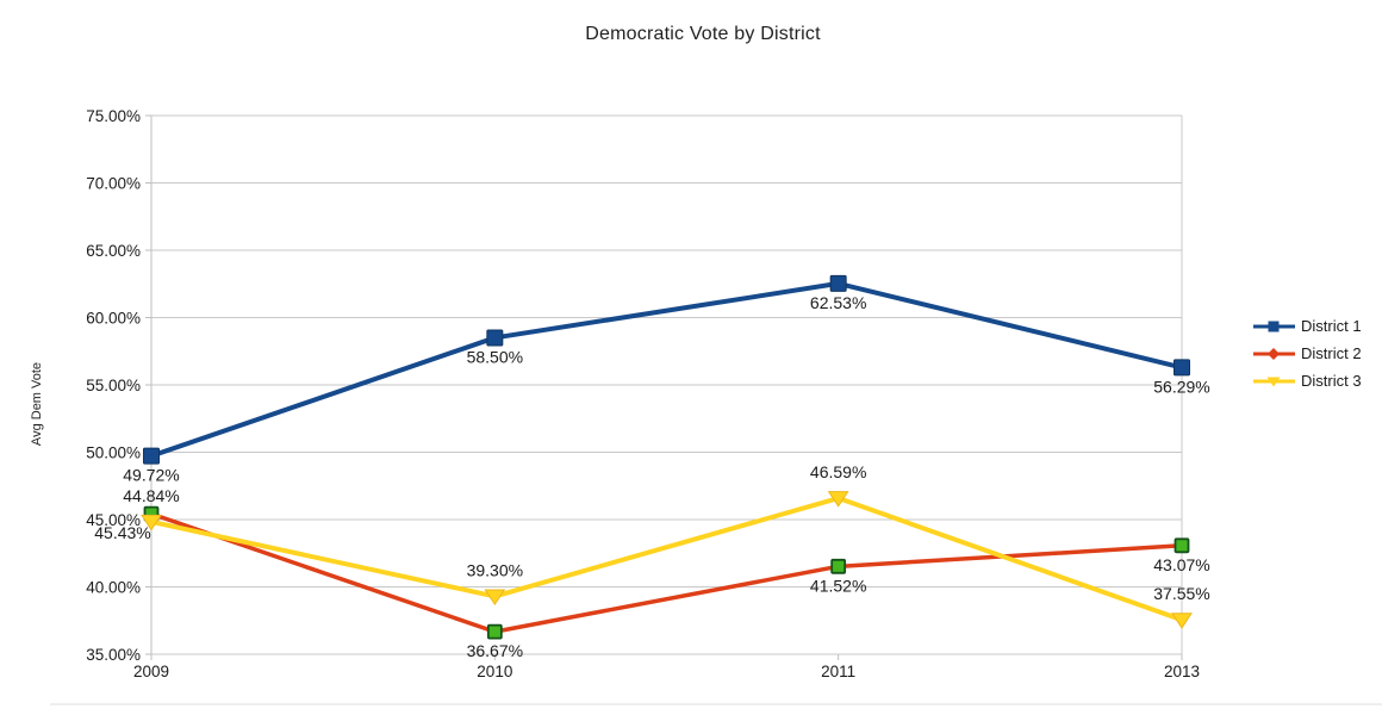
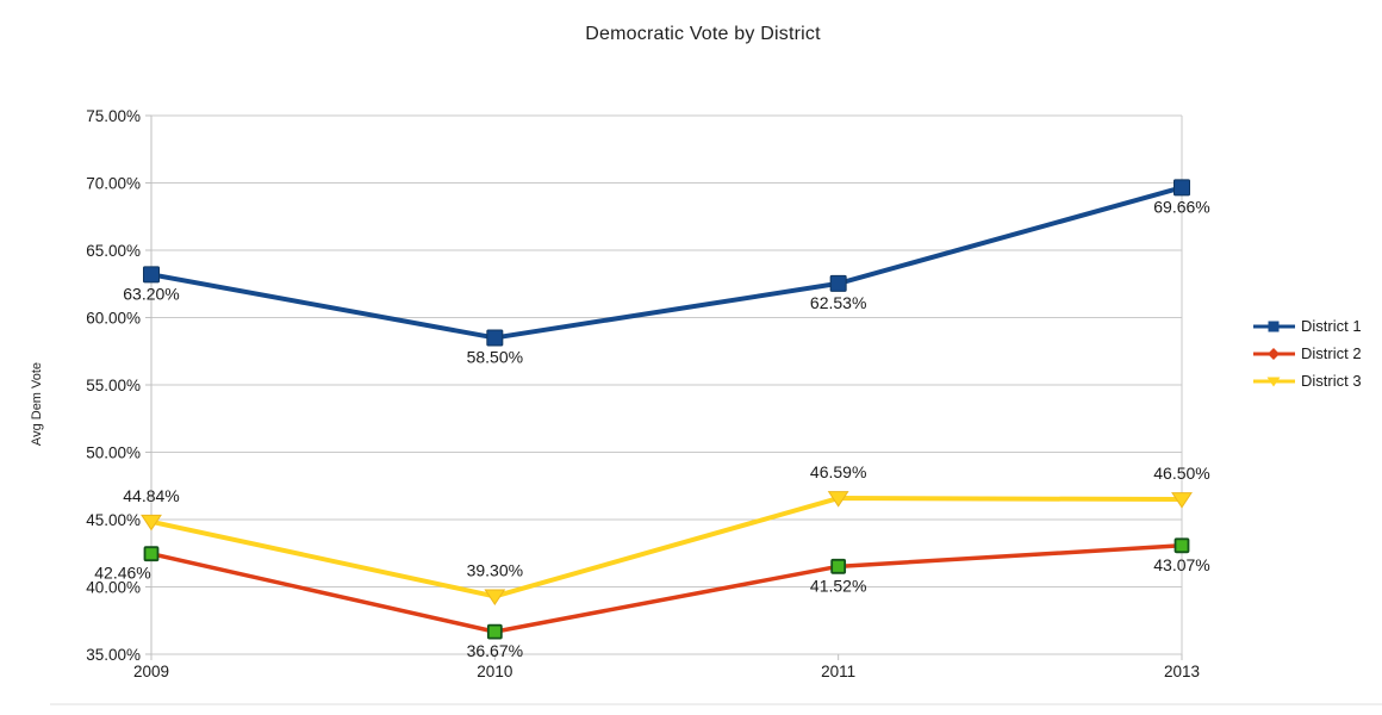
District 1/2009: 49.72% -> 63.20%
District 2/2009: 45.43% -> 42.46%
District 1/2013: 56.29% -> 69.66%
District 3/2013: 37.55% -> 46.50%
